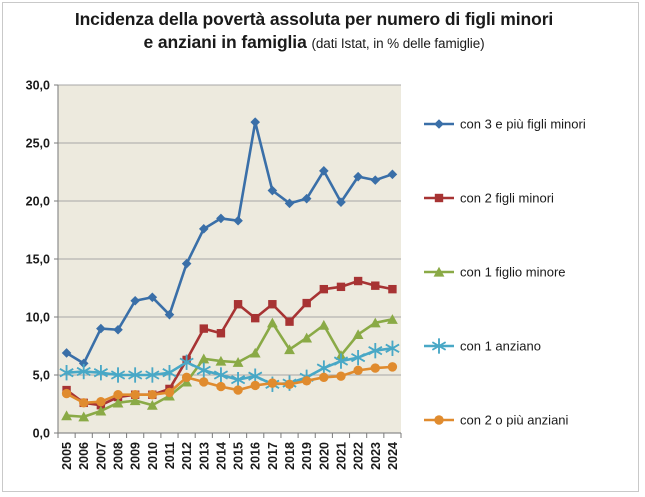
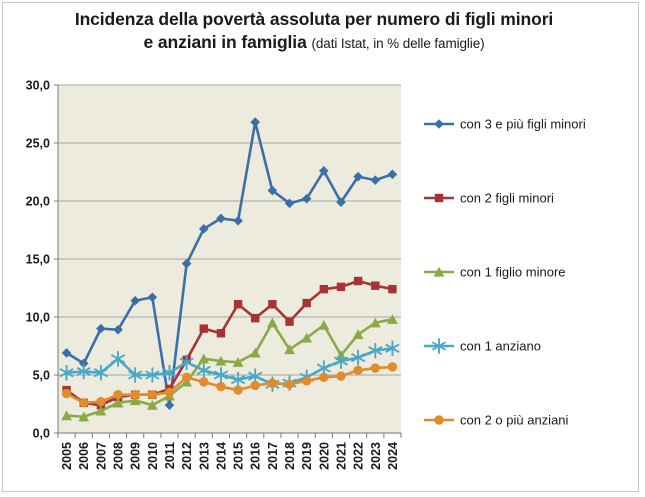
con 1 anziano/2008: 5,0 -> 6,4
con 3 e più figli minori/2011: 10,2 -> 2,4
